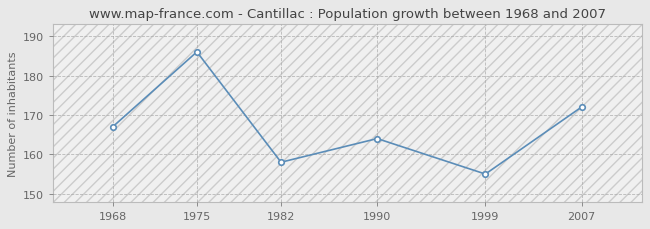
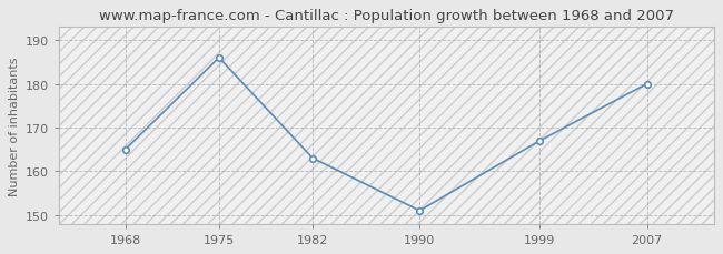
1968: 167 -> 165
1982: 158 -> 163
1990: 164 -> 151
1999: 155 -> 167
2007: 172 -> 180
